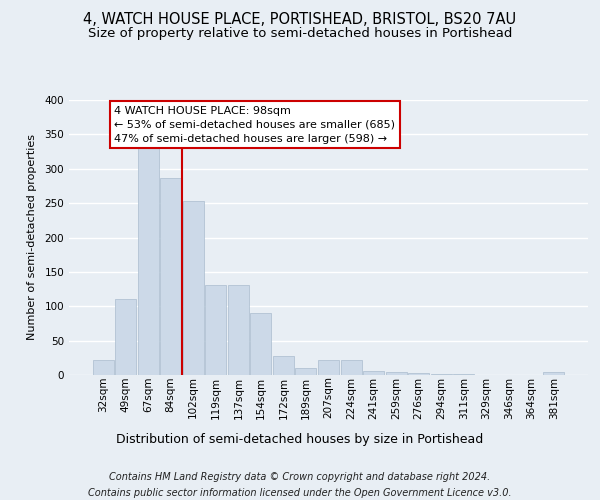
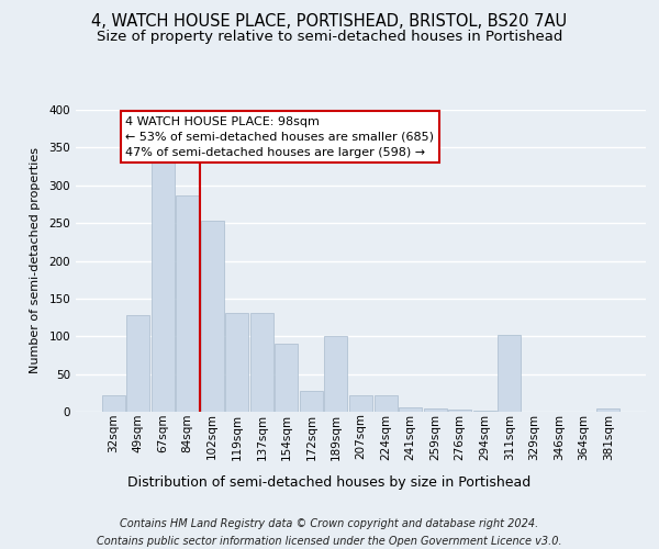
49sqm: 110 -> 128
189sqm: 10 -> 100
311sqm: 1 -> 102
